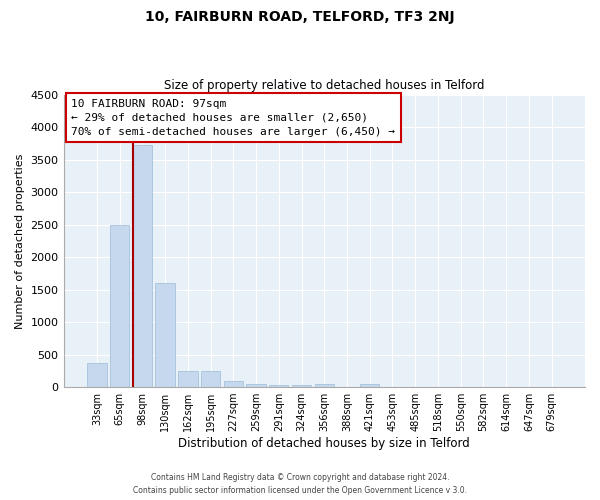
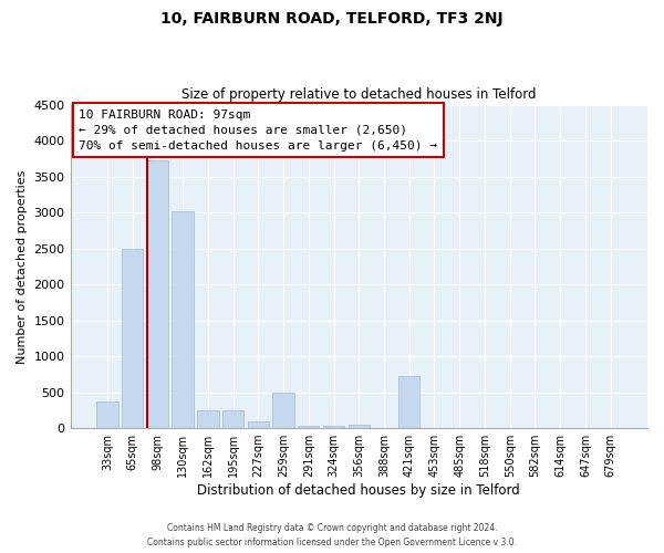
130sqm: 1600 -> 3020
259sqm: 60 -> 500
421sqm: 60 -> 720
